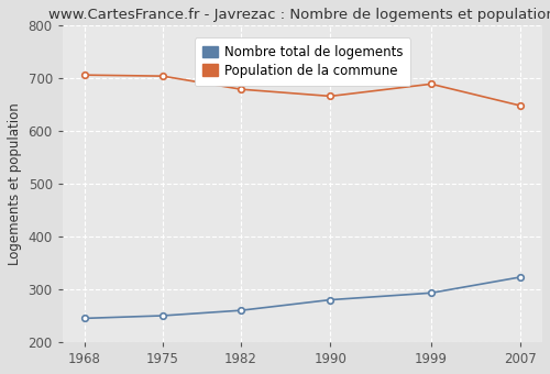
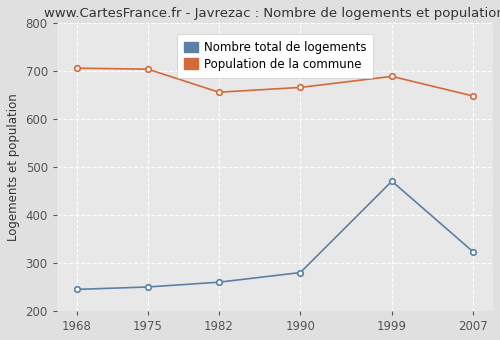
Population de la commune/1982: 678 -> 655
Nombre total de logements/1999: 293 -> 470
